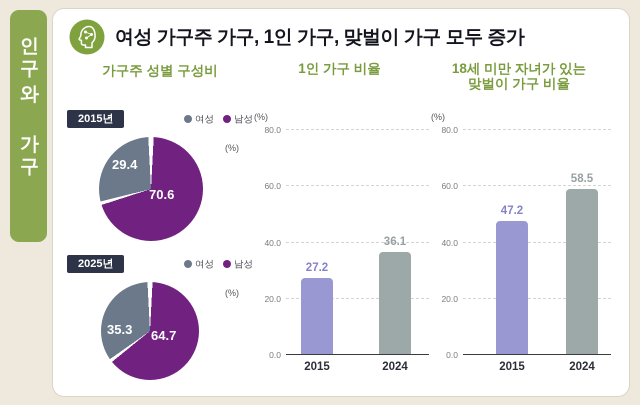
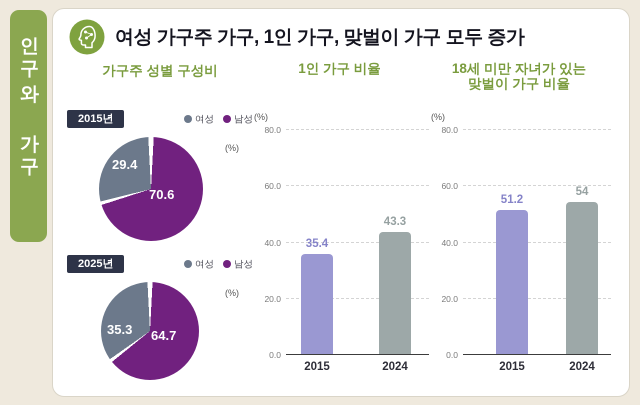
1인 가구 비율/2015: 27.2 -> 35.4
1인 가구 비율/2024: 36.1 -> 43.3
18세 미만 자녀가 있는 맞벌이 가구 비율/2015: 47.2 -> 51.2
18세 미만 자녀가 있는 맞벌이 가구 비율/2024: 58.5 -> 54
